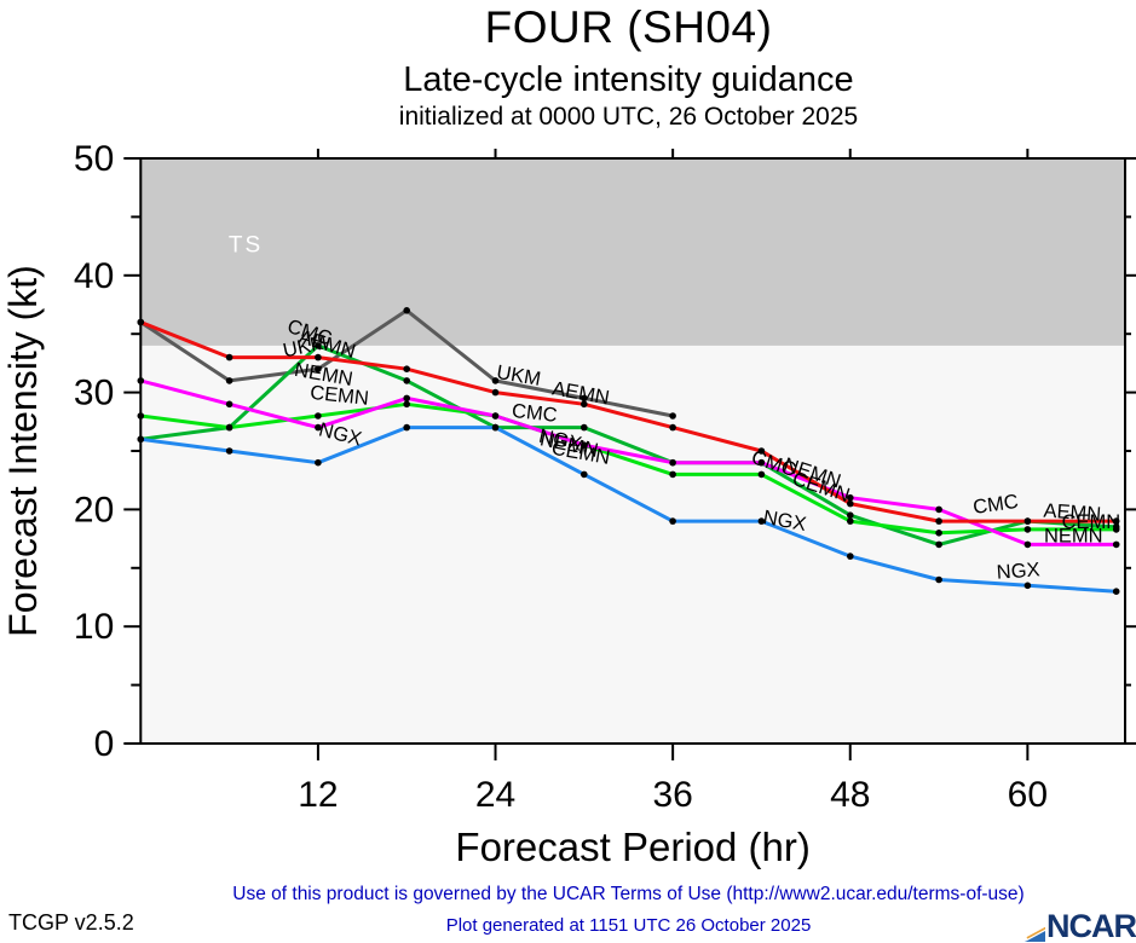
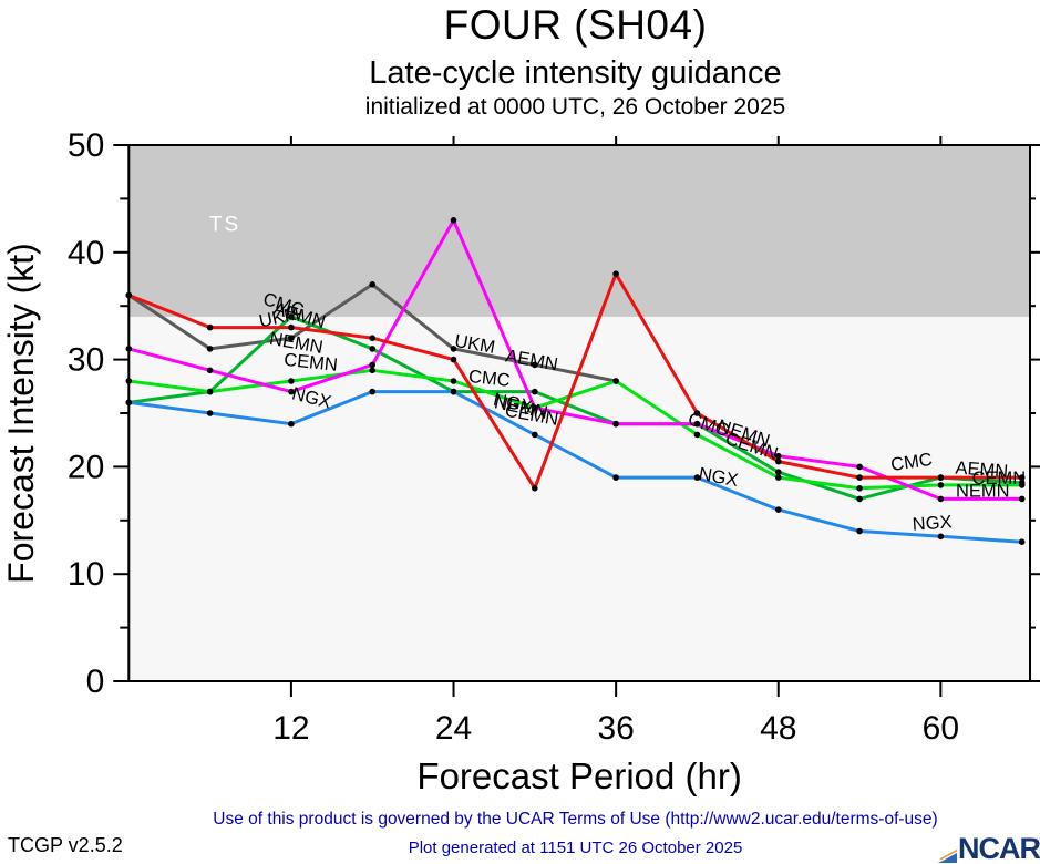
NEMN/24: 28 -> 43
AEMN/30: 29 -> 18
CEMN/36: 23 -> 28
AEMN/36: 27 -> 38
